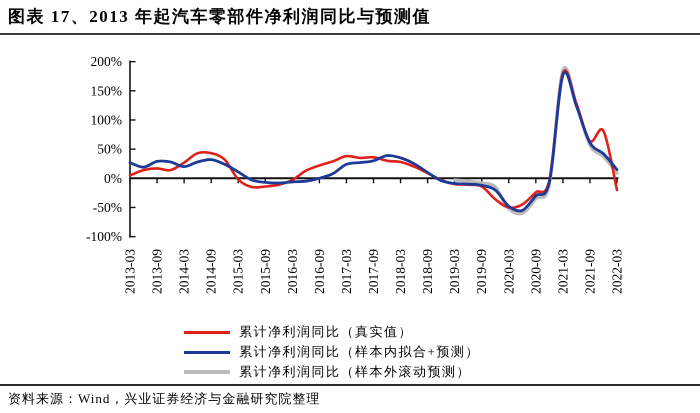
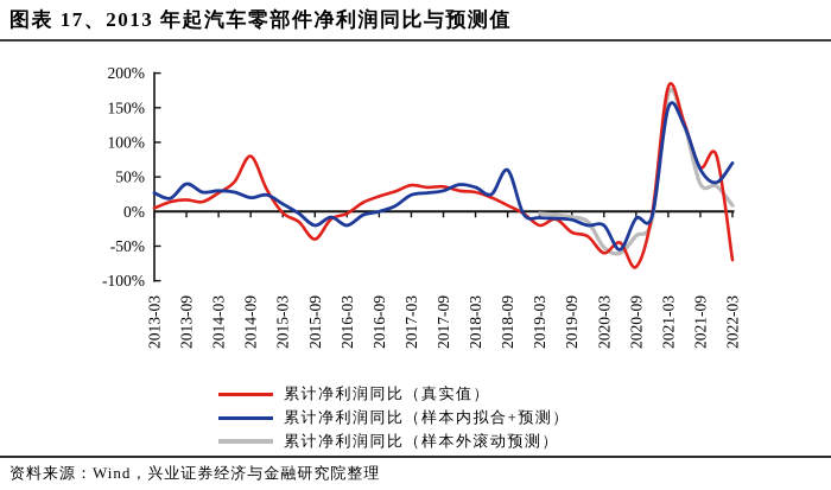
累计净利润同比（样本内拟合+预测）/2013-09: 30% -> 40%
累计净利润同比（样本内拟合+预测）/2014-03: 20% -> 30%
累计净利润同比（真实值）/2014-09: 40% -> 80%
累计净利润同比（样本内拟合+预测）/2014-09: 30% -> 20%
累计净利润同比（真实值）/2015-09: -10% -> -40%
累计净利润同比（样本内拟合+预测）/2015-09: -10% -> -20%
累计净利润同比（样本内拟合+预测）/2016-03: -10% -> -20%
累计净利润同比（样本内拟合+预测）/2018-09: 10% -> 60%
累计净利润同比（真实值）/2019-03: -10% -> -20%
累计净利润同比（真实值）/2019-09: -10% -> -30%
累计净利润同比（真实值）/2020-03: -50% -> -60%
累计净利润同比（样本内拟合+预测）/2020-03: -50% -> -20%
累计净利润同比（真实值）/2020-09: -20% -> -80%
累计净利润同比（样本内拟合+预测）/2020-09: -30% -> -10%
累计净利润同比（样本内拟合+预测）/2021-03: 180% -> 150%
累计净利润同比（样本外滚动预测）/2021-03: 180% -> 170%
累计净利润同比（样本外滚动预测）/2021-09: 60% -> 40%
累计净利润同比（真实值）/2022-03: -20% -> -70%
累计净利润同比（样本内拟合+预测）/2022-03: 20% -> 70%
